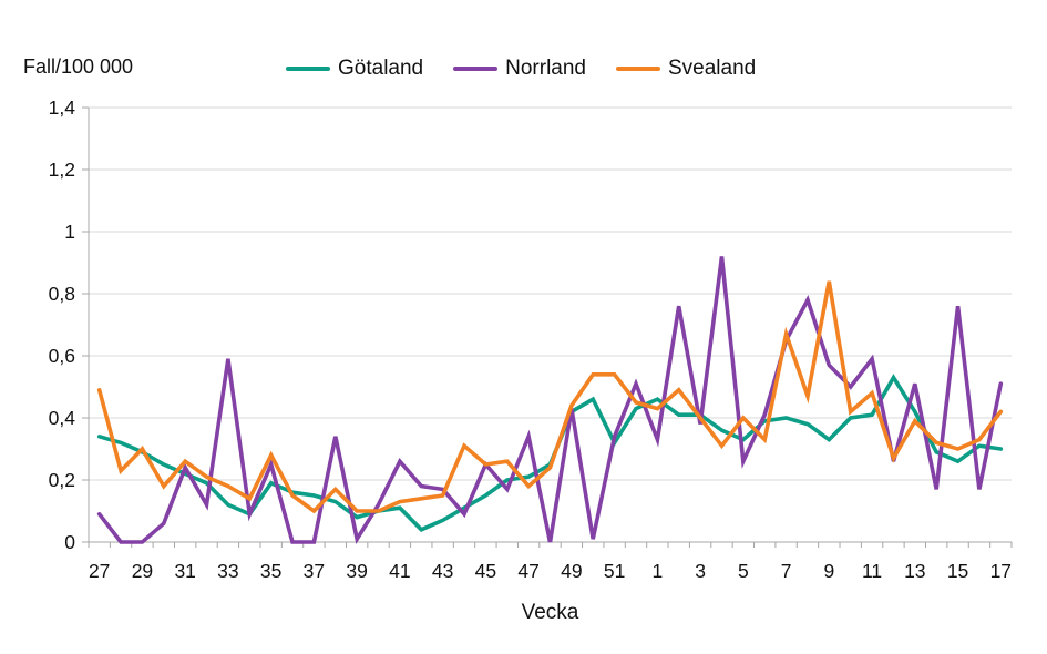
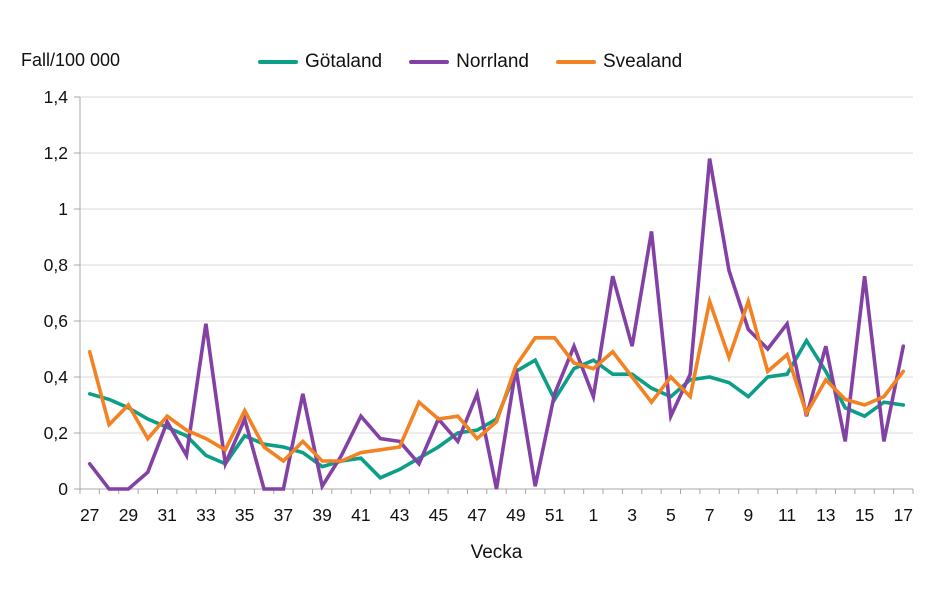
Norrland/3: 0,38 -> 0,51
Norrland/7: 0,65 -> 1,18
Svealand/9: 0,84 -> 0,67
